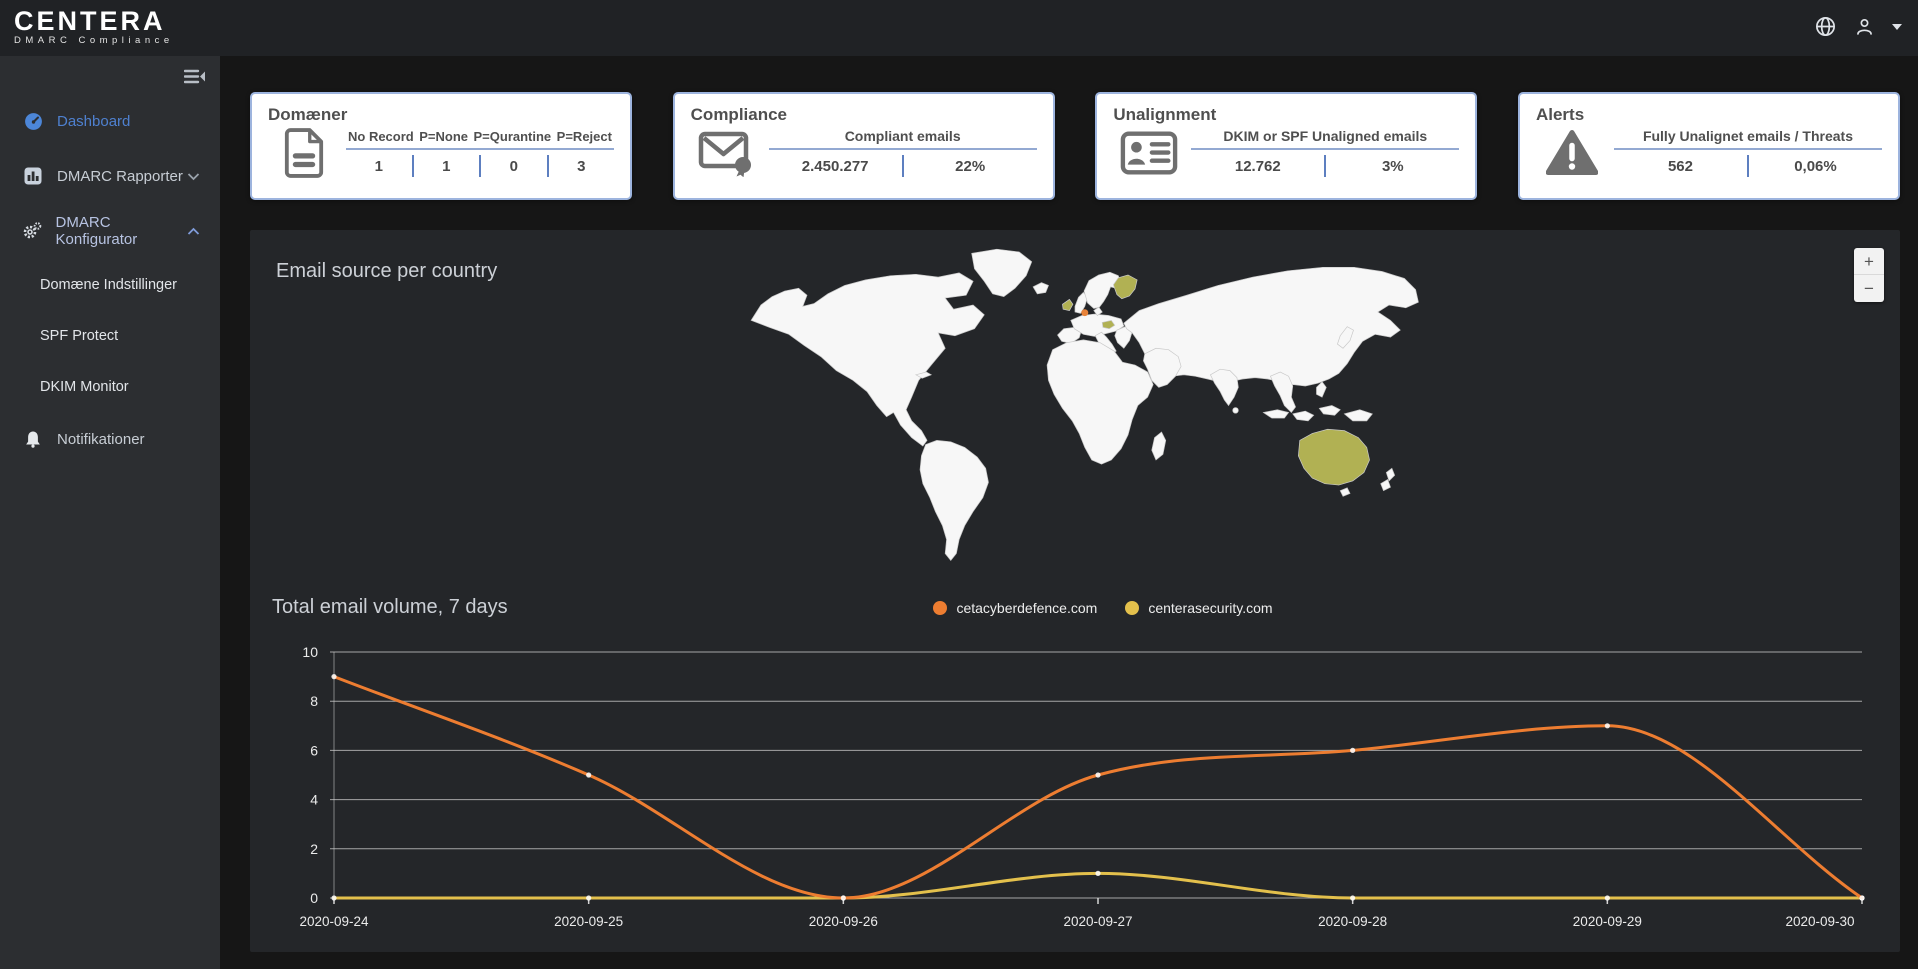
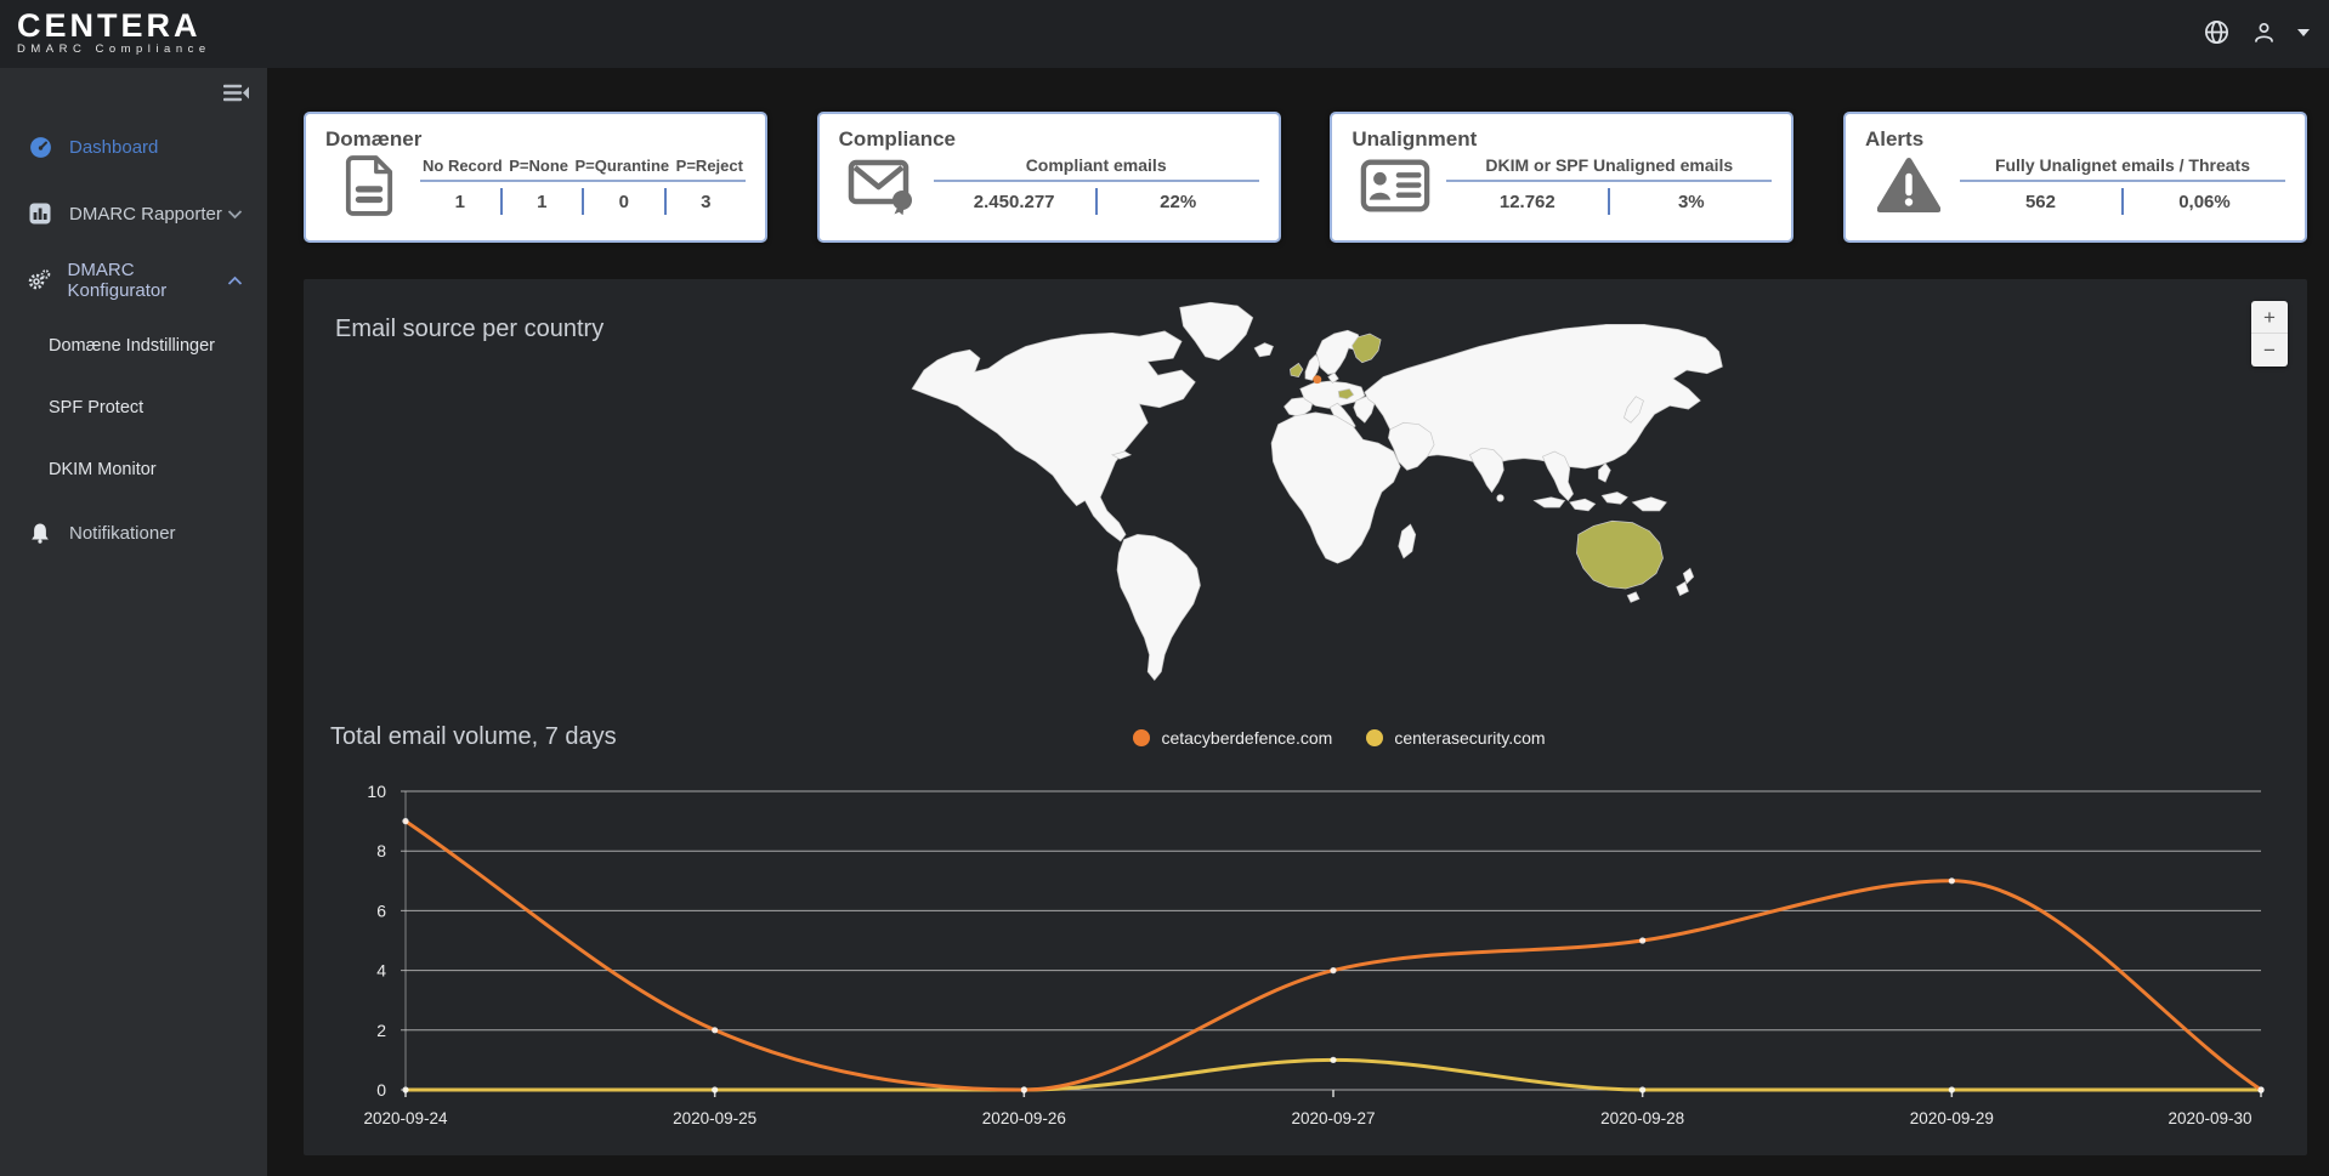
cetacyberdefence.com/2020-09-25: 5 -> 2
cetacyberdefence.com/2020-09-27: 5 -> 4
cetacyberdefence.com/2020-09-28: 6 -> 5
